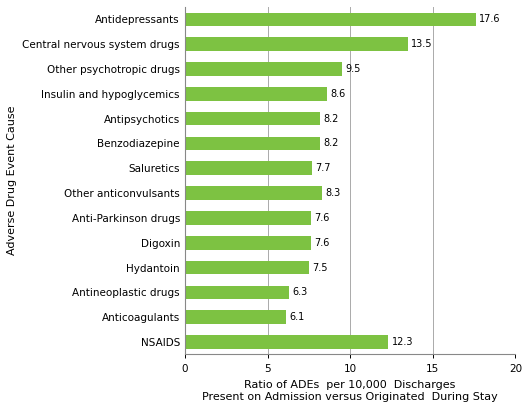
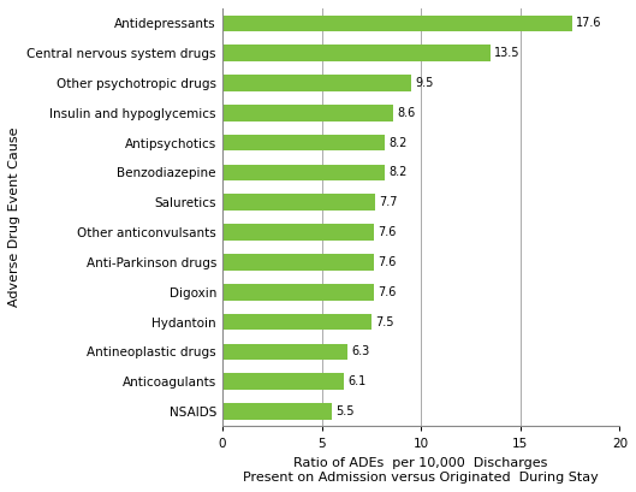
Other anticonvulsants: 8.3 -> 7.6
NSAIDS: 12.3 -> 5.5
